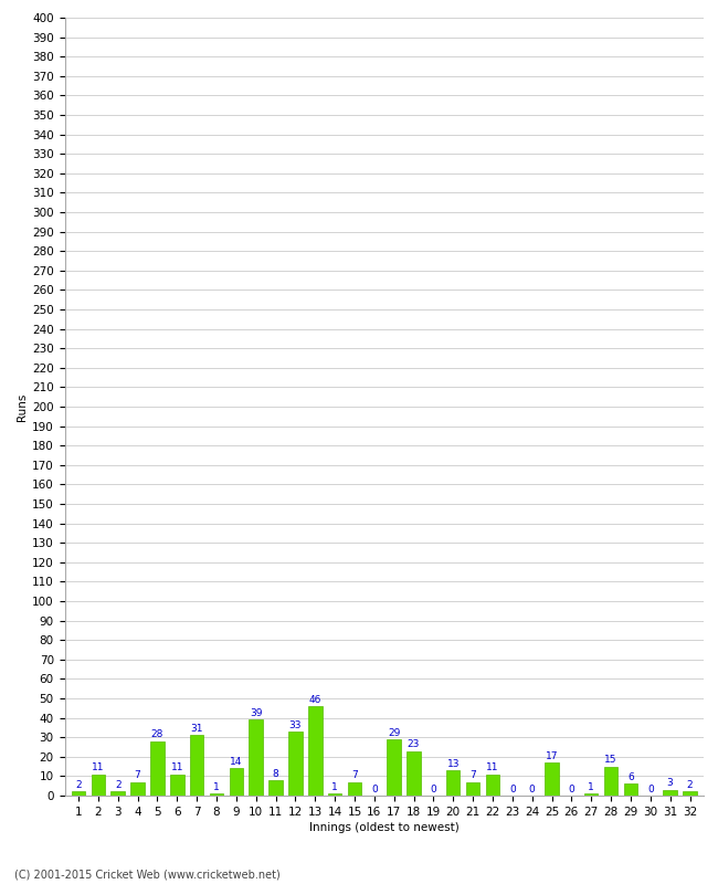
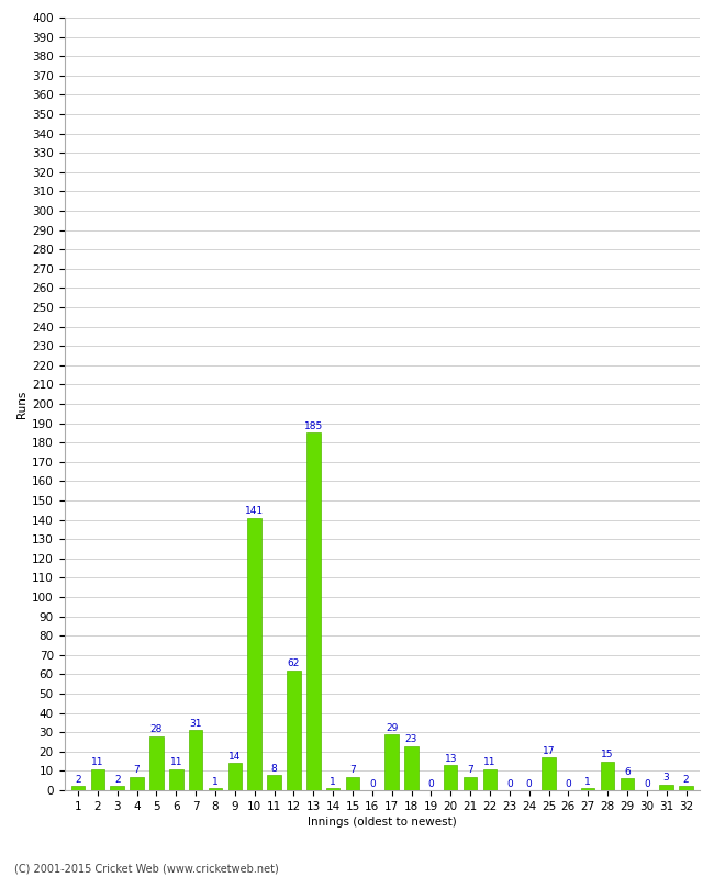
10: 39 -> 141
12: 33 -> 62
13: 46 -> 185
